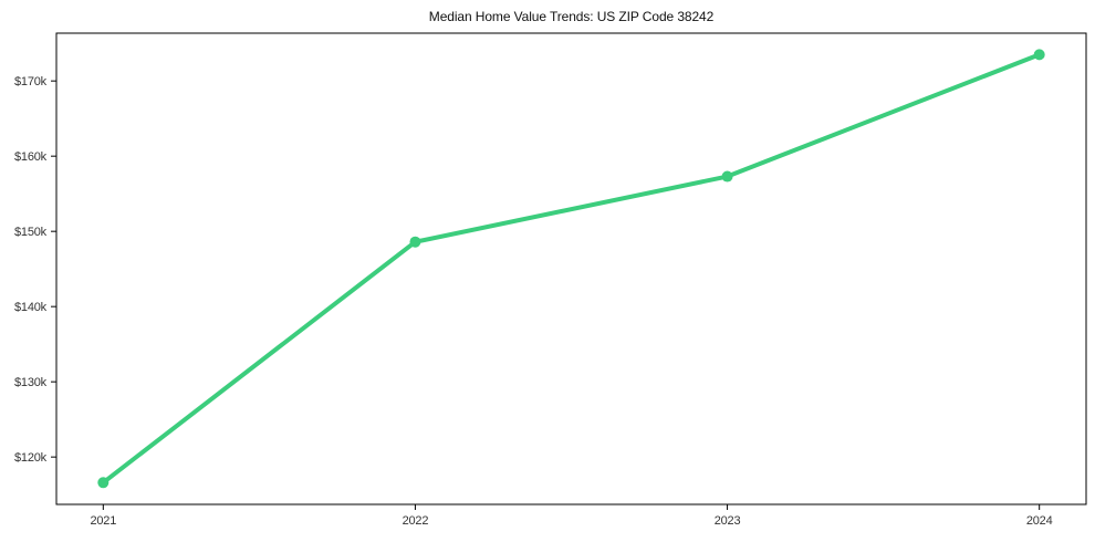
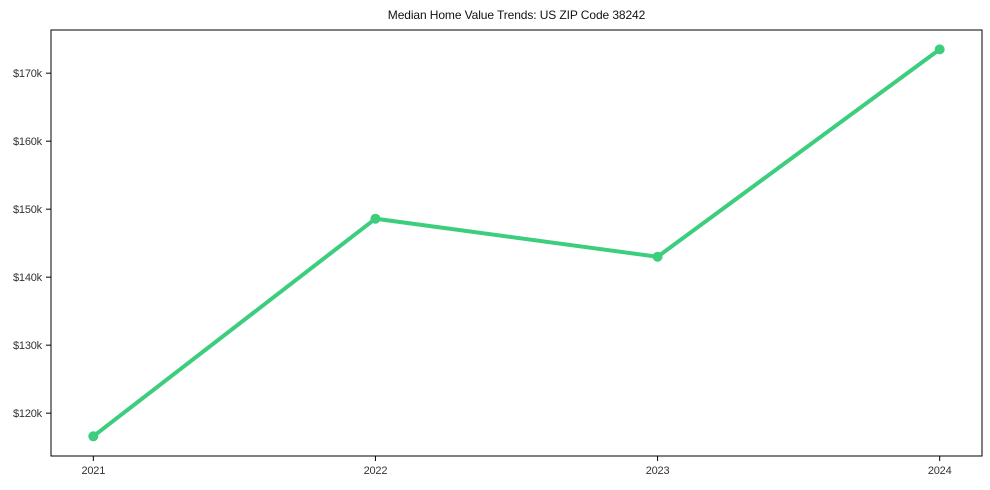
2023: $157k -> $143k
